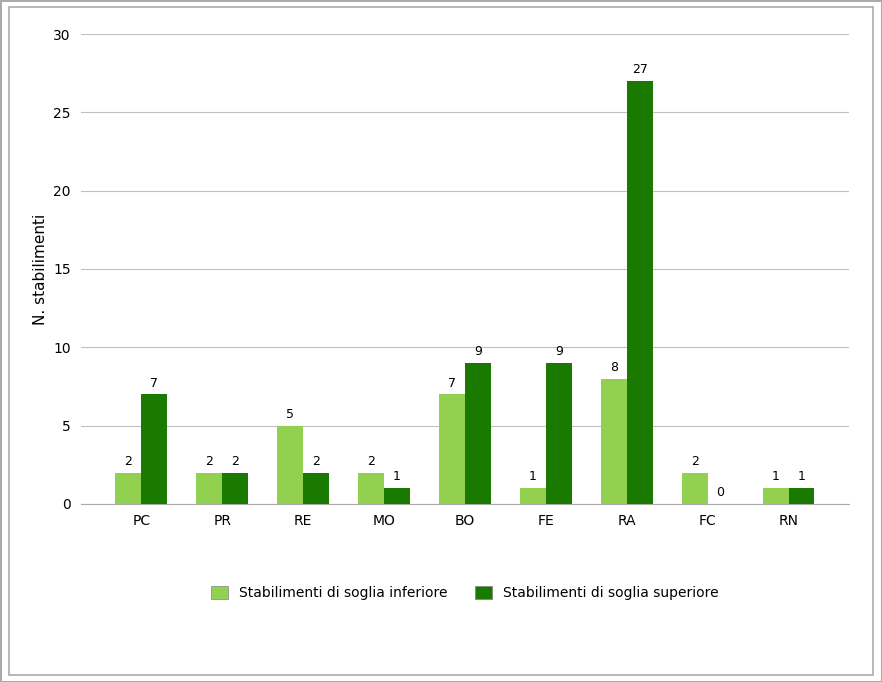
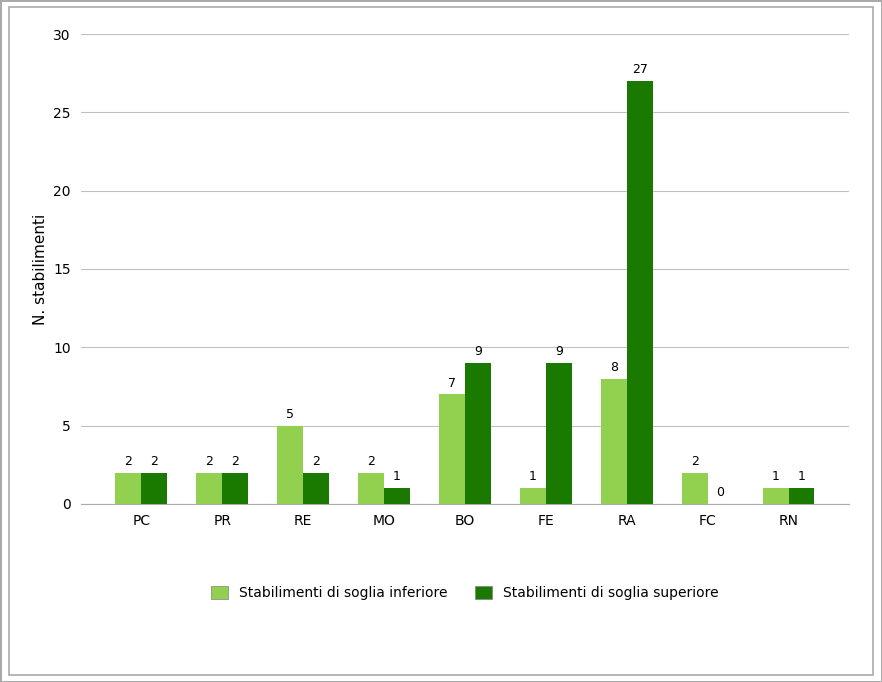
Stabilimenti di soglia superiore/PC: 7 -> 2
